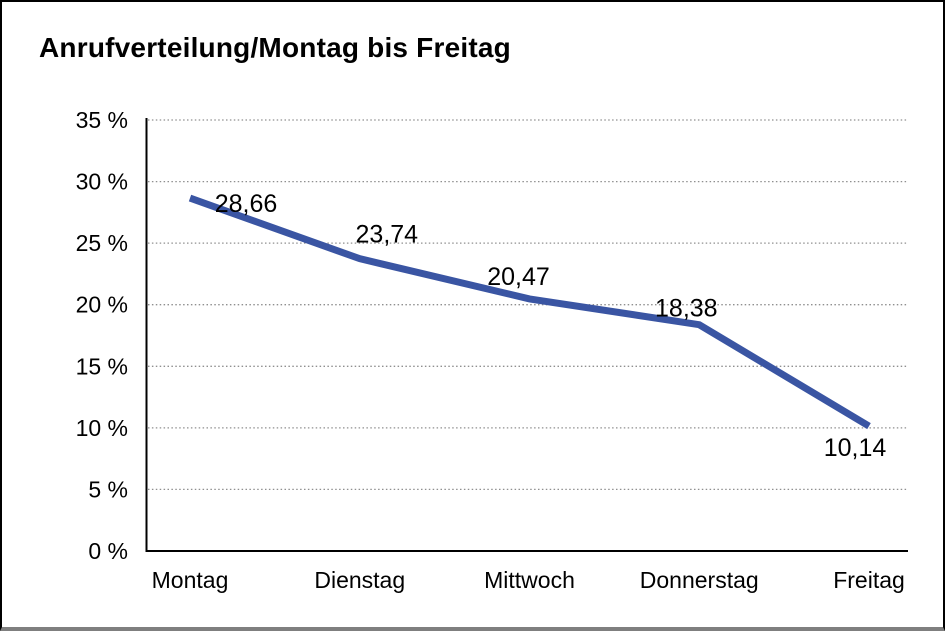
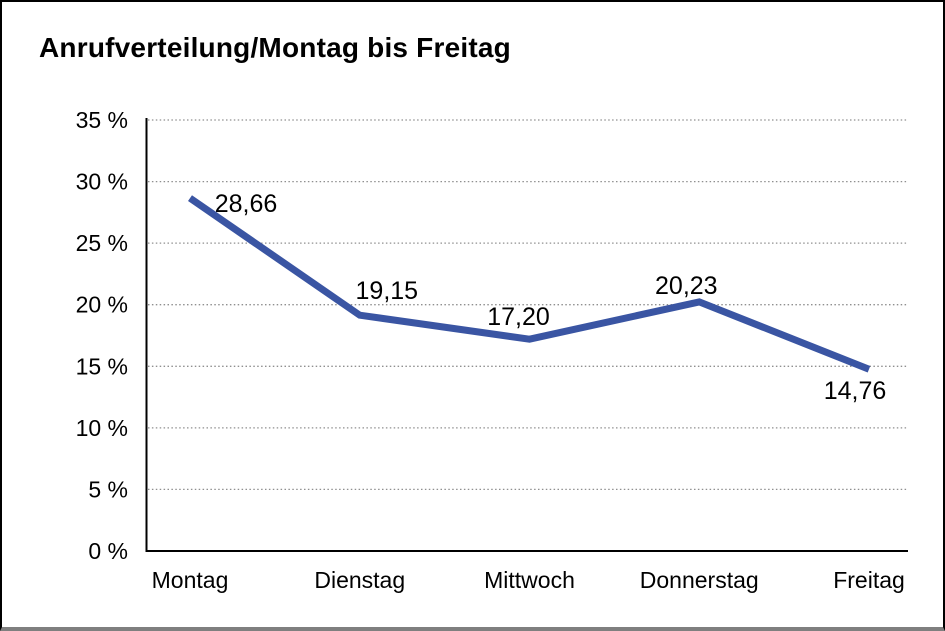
Dienstag: 23,74 -> 19,15
Mittwoch: 20,47 -> 17,20
Donnerstag: 18,38 -> 20,23
Freitag: 10,14 -> 14,76
